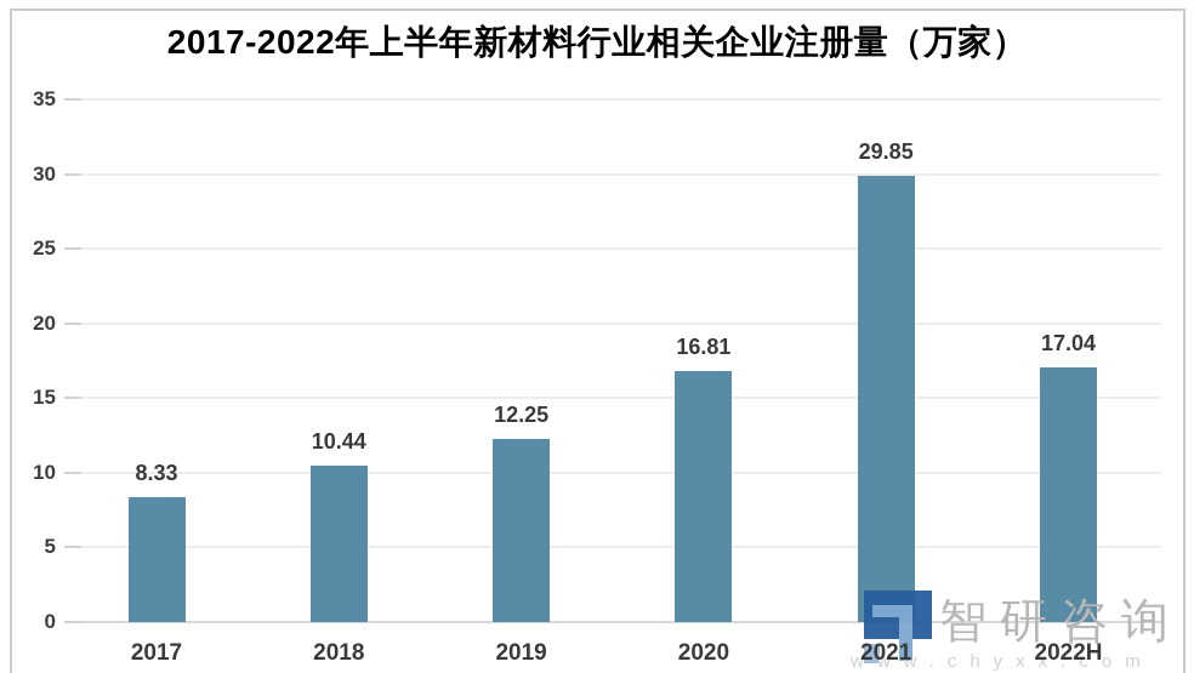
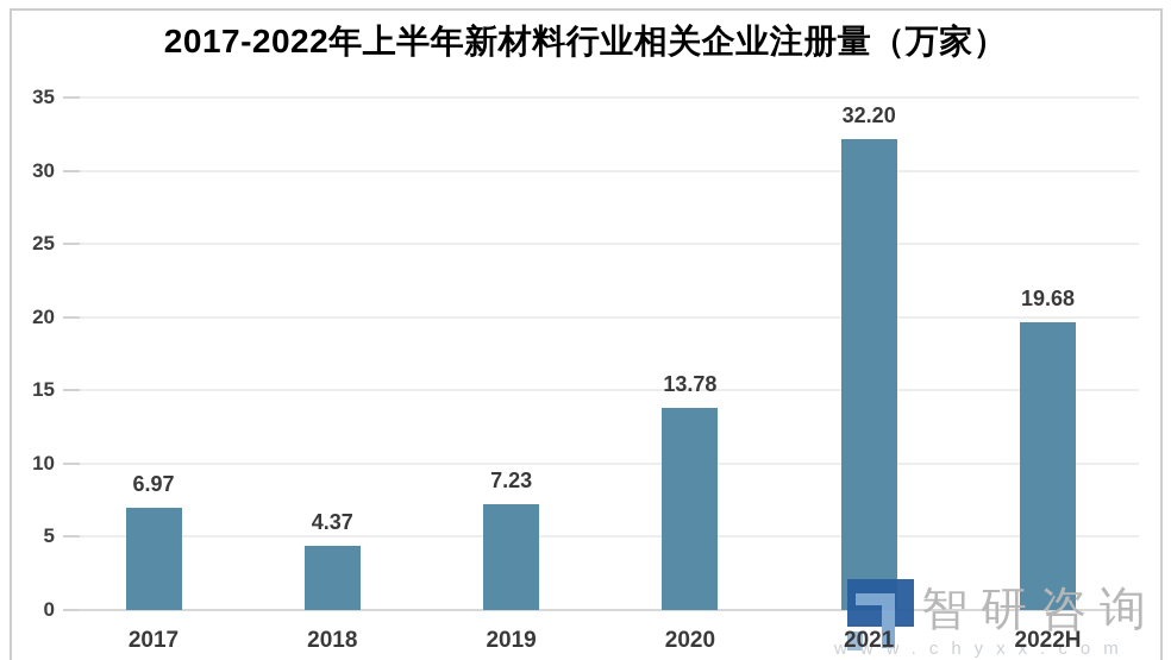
2017: 8.33 -> 6.97
2018: 10.44 -> 4.37
2019: 12.25 -> 7.23
2020: 16.81 -> 13.78
2021: 29.85 -> 32.20
2022H: 17.04 -> 19.68
